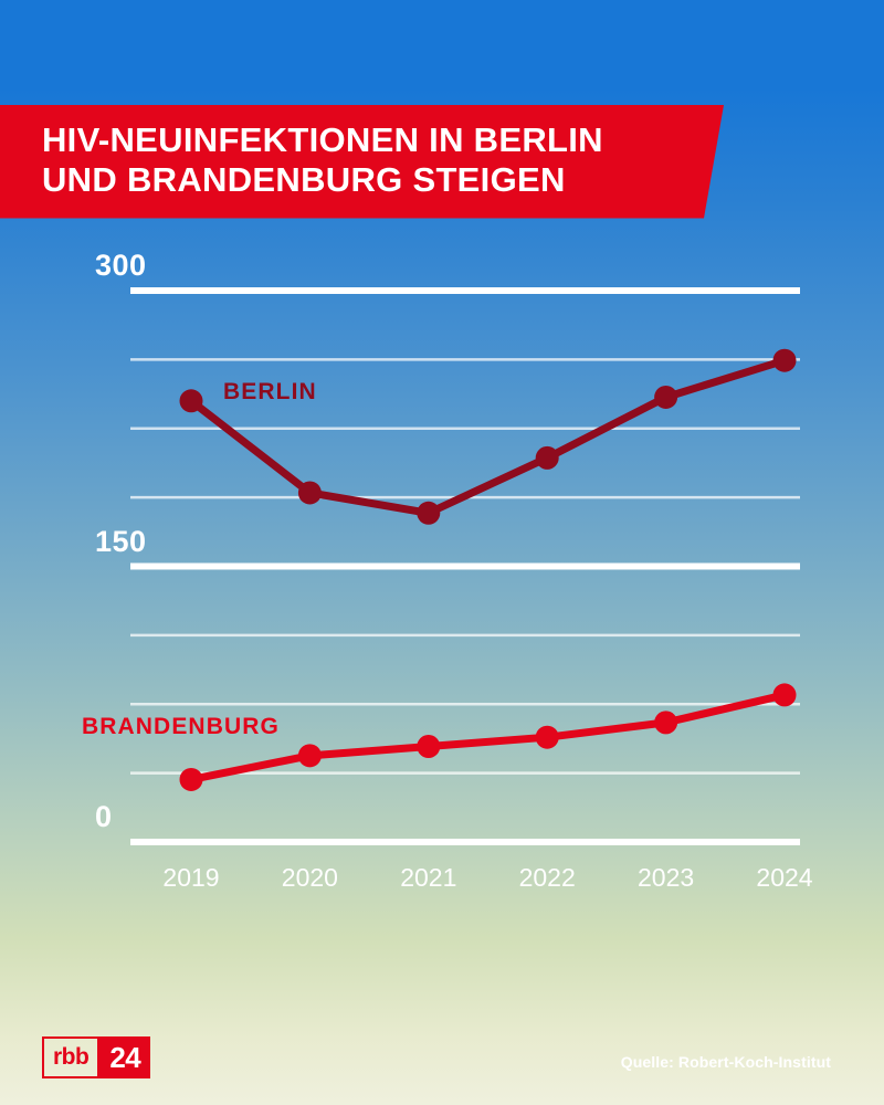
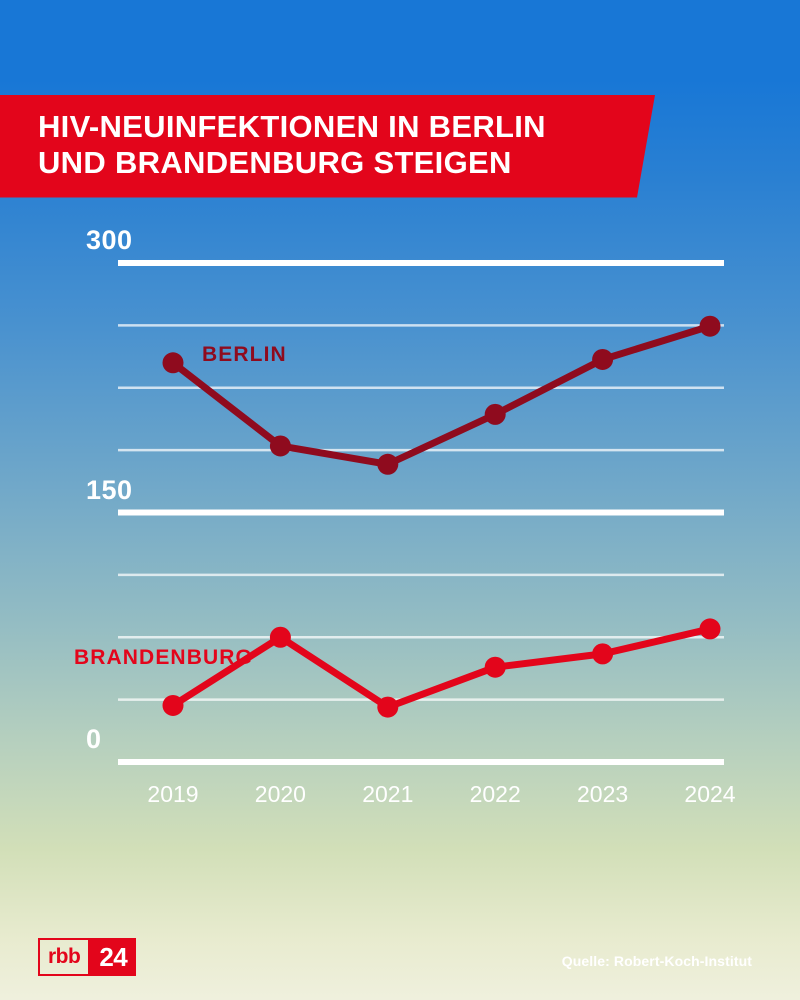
BRANDENBURG/2020: 47 -> 75
BRANDENBURG/2021: 52 -> 33
